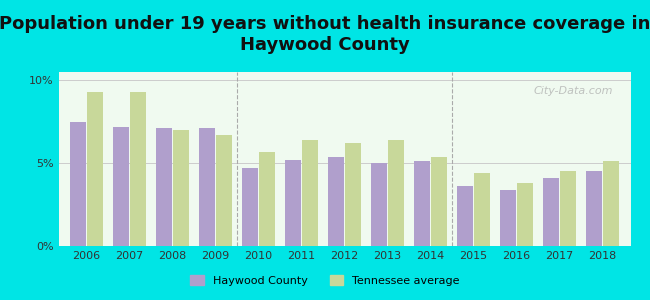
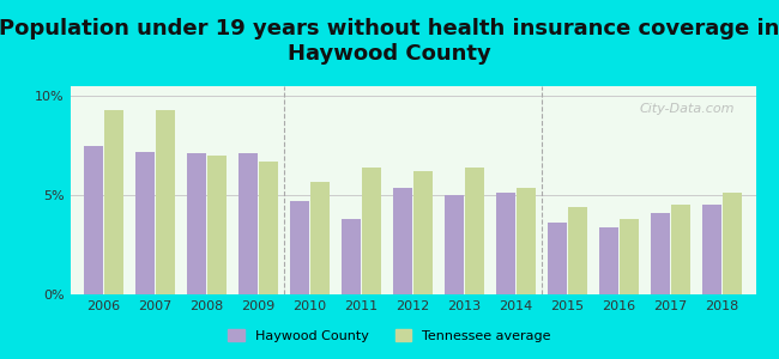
Haywood County/2011: 5.2% -> 3.8%
